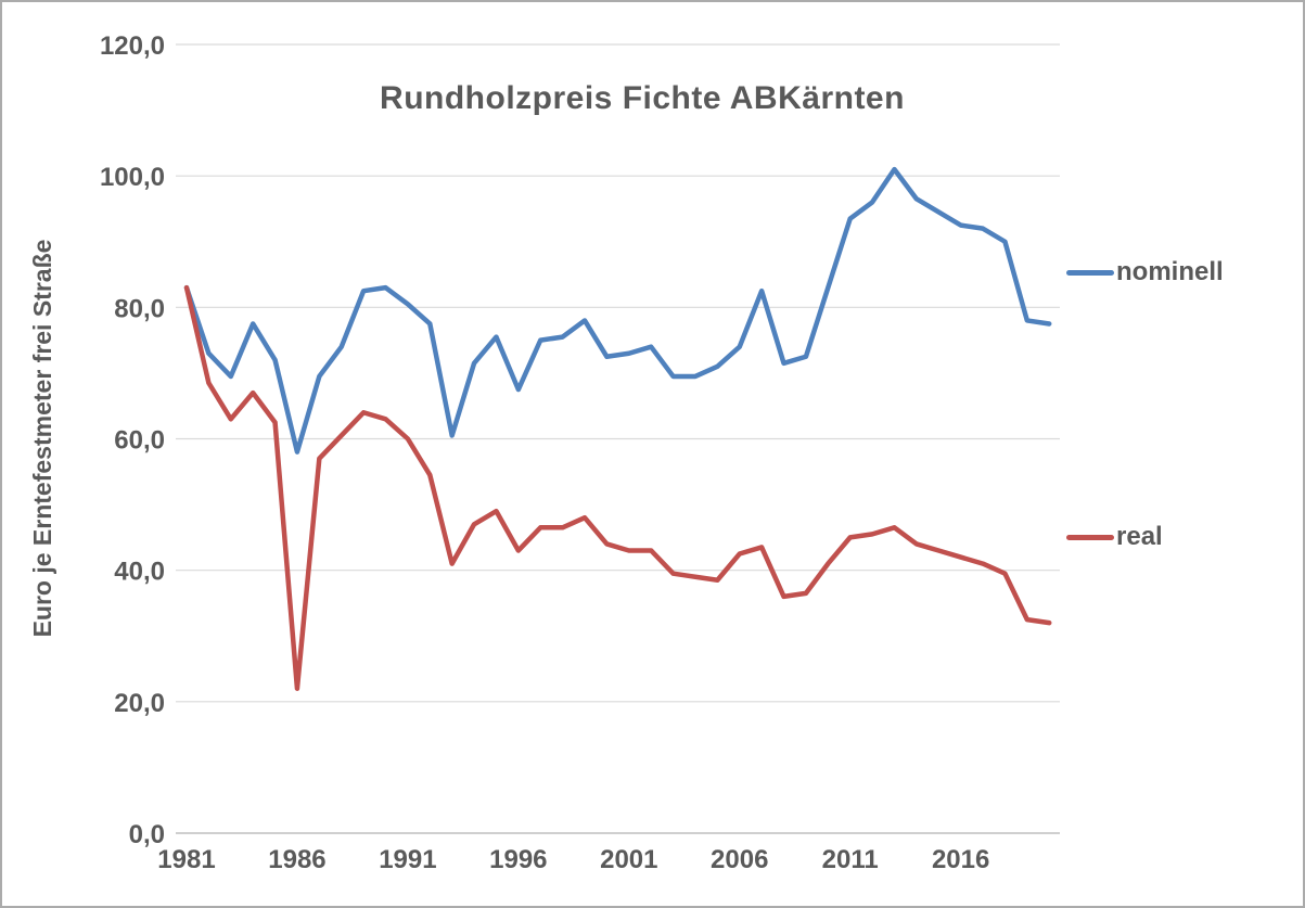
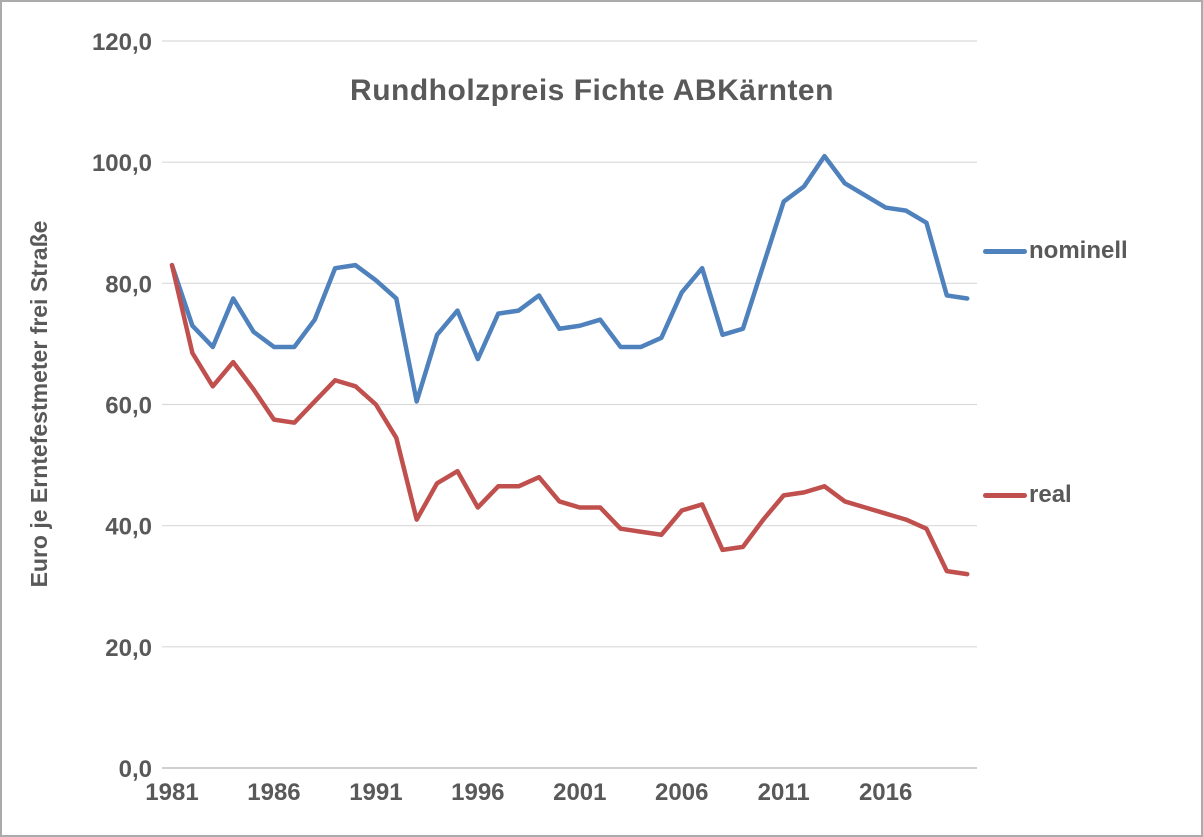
nominell/1986: 58 -> 70
real/1986: 22 -> 58
nominell/2006: 74 -> 78
